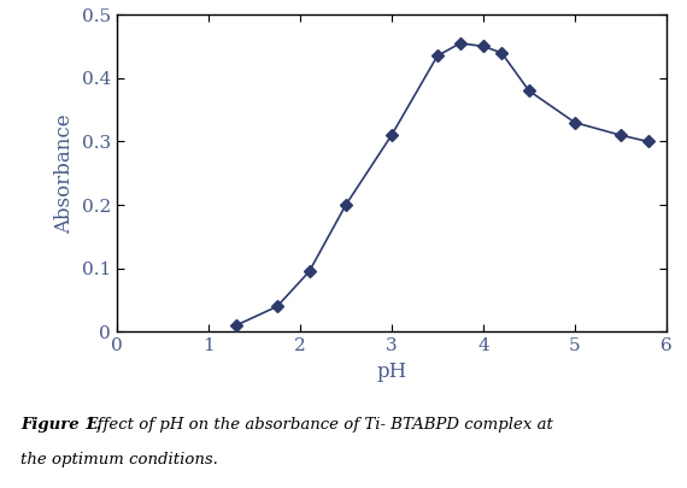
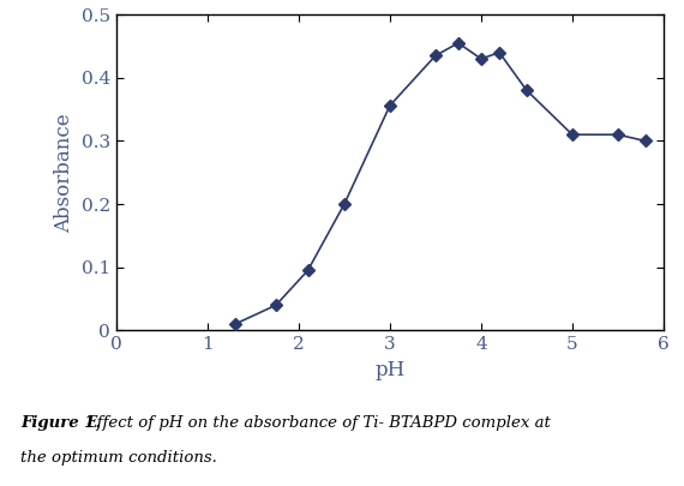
3: 0.310 -> 0.356
4: 0.450 -> 0.430
5: 0.330 -> 0.310
